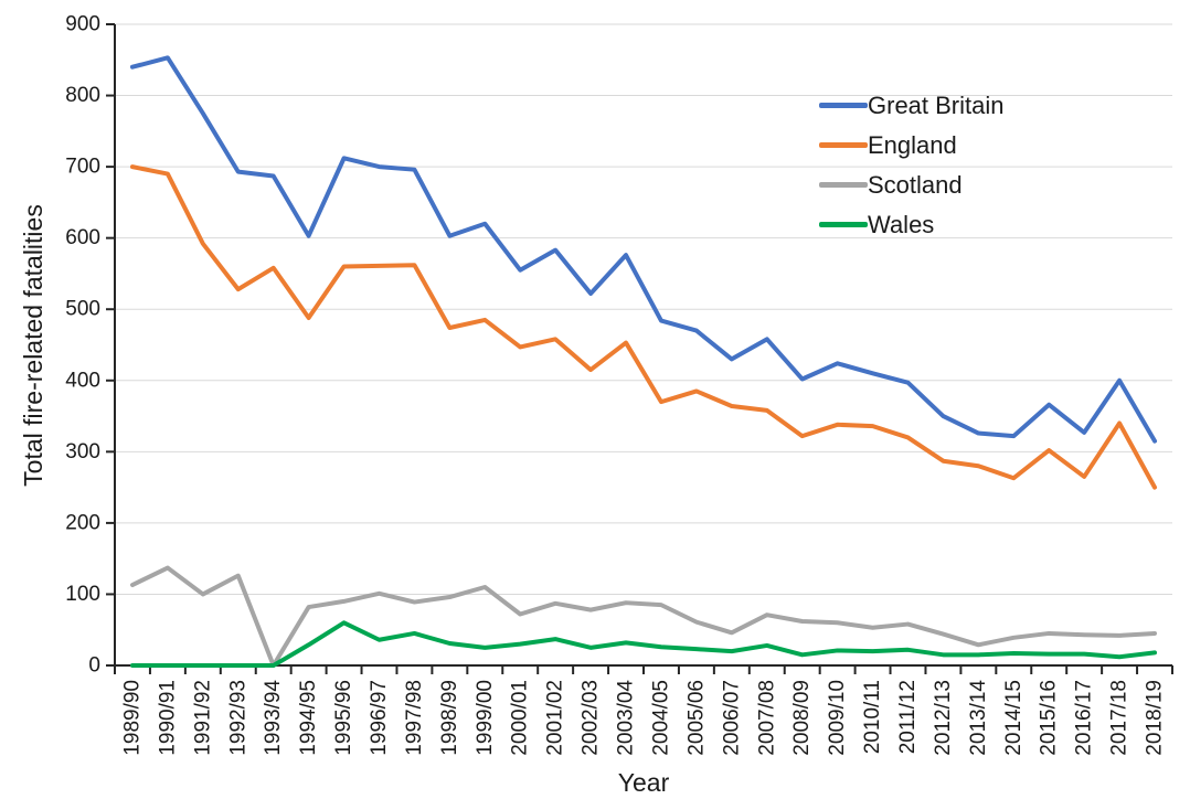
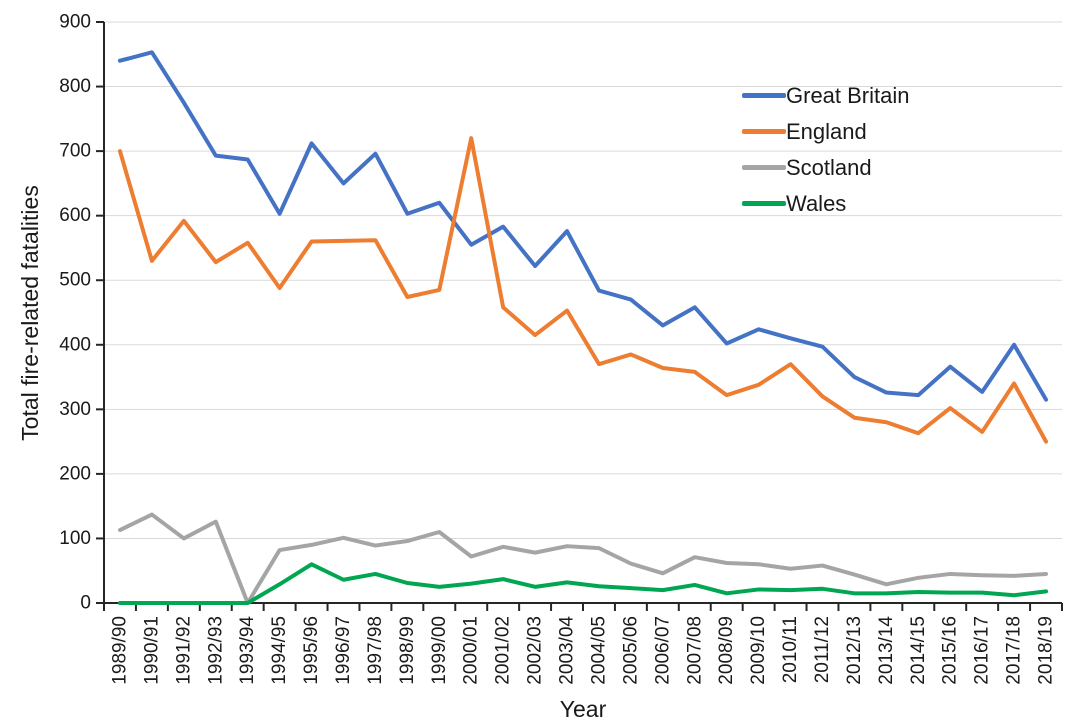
England/1990/91: 690 -> 530
Great Britain/1996/97: 700 -> 650
England/2000/01: 450 -> 720
England/2010/11: 340 -> 370
